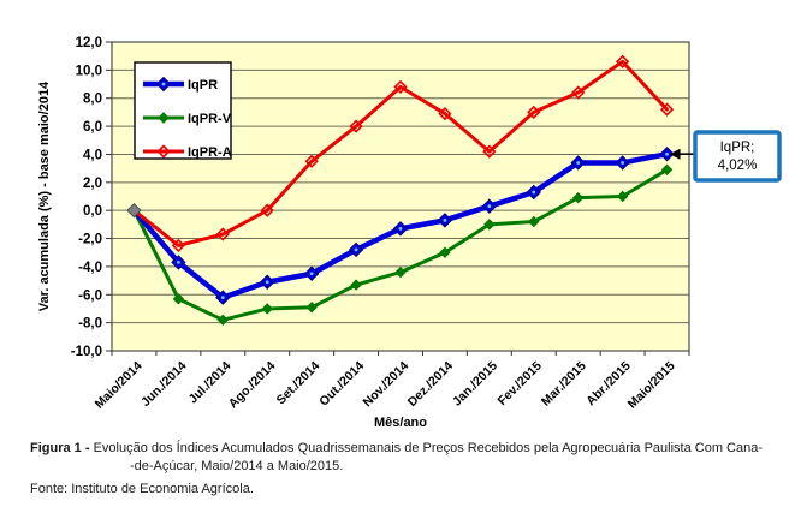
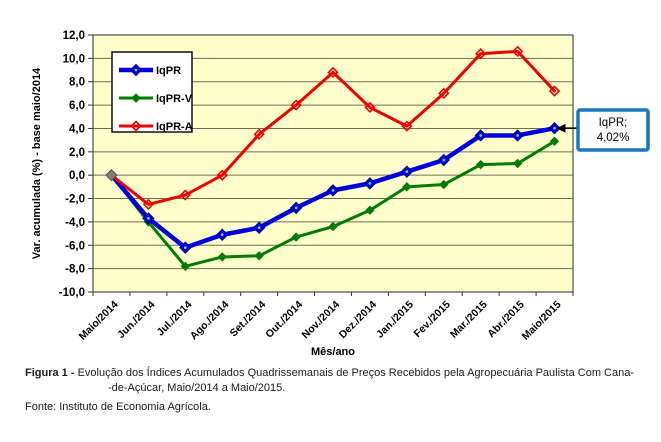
IqPR-V/Jun./2014: -6,3 -> -4,0
IqPR-A/Dez./2014: 6,9 -> 5,8
IqPR-A/Mar./2015: 8,4 -> 10,4
